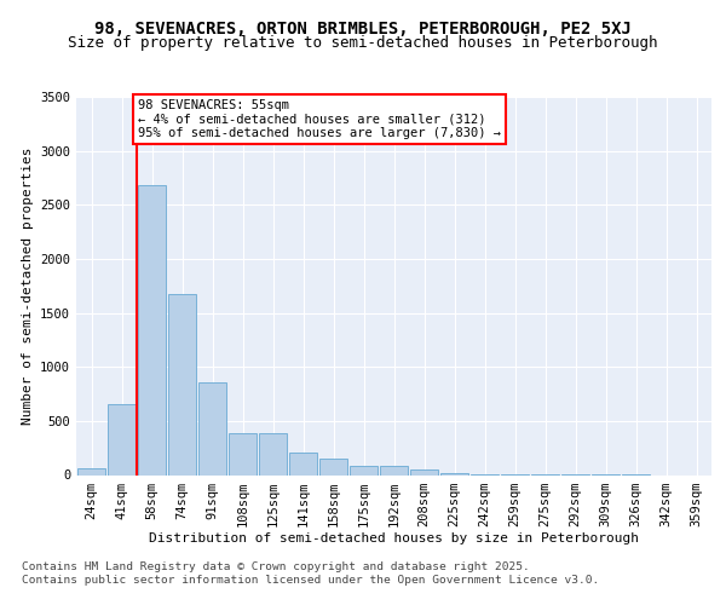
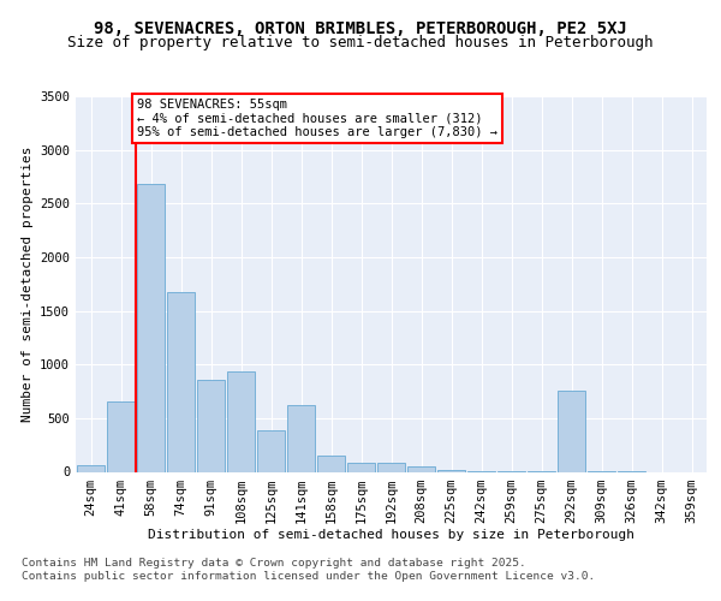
108sqm: 390 -> 940
141sqm: 210 -> 620
292sqm: 0 -> 760
